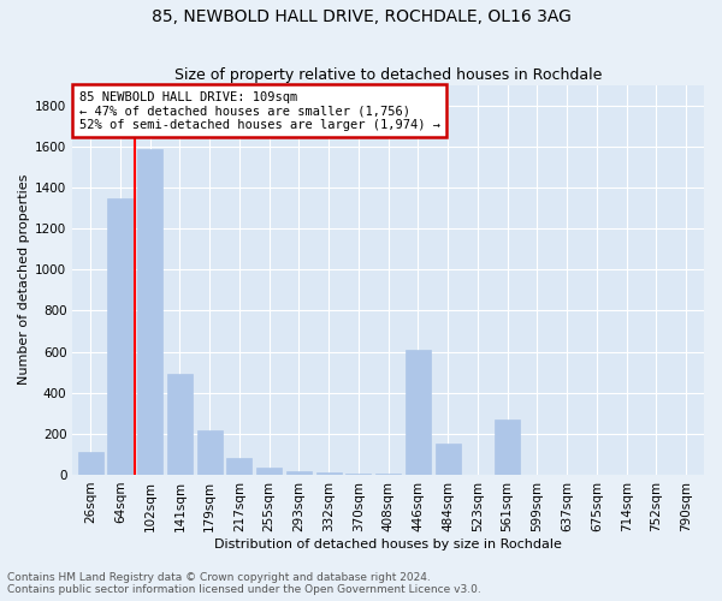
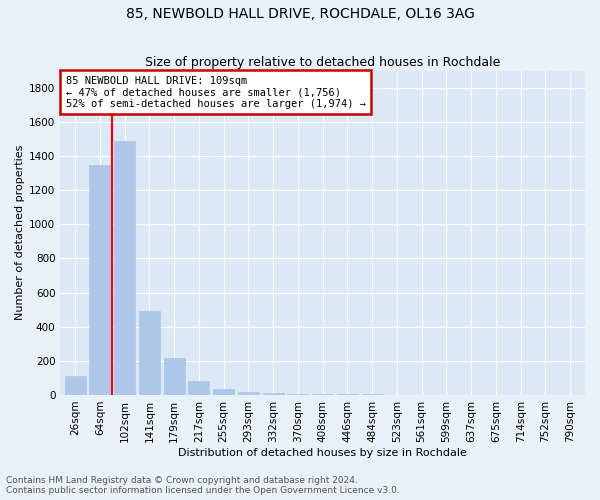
102sqm: 1590 -> 1490
446sqm: 610 -> 0
484sqm: 150 -> 0
561sqm: 270 -> 0
